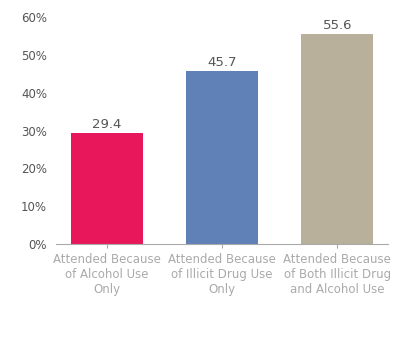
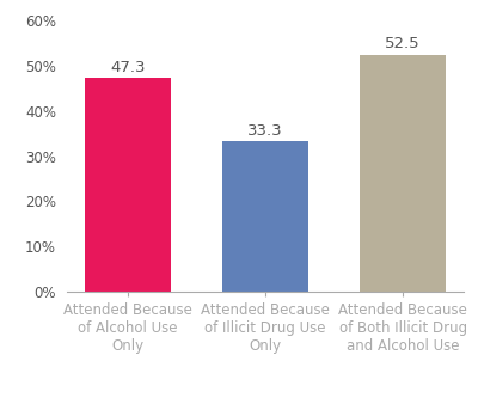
Attended Because of Alcohol Use Only: 29.4 -> 47.3
Attended Because of Illicit Drug Use Only: 45.7 -> 33.3
Attended Because of Both Illicit Drug and Alcohol Use: 55.6 -> 52.5
